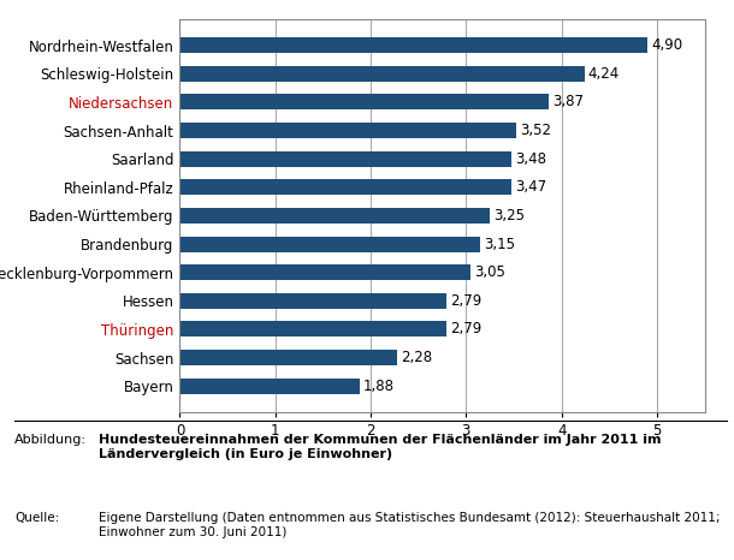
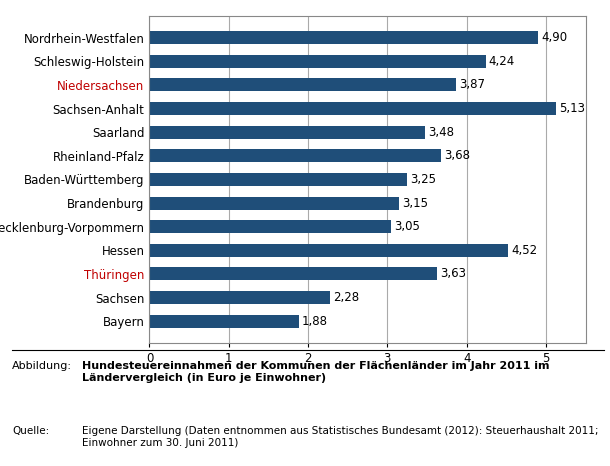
Sachsen-Anhalt: 3,52 -> 5,13
Rheinland-Pfalz: 3,47 -> 3,68
Hessen: 2,79 -> 4,52
Thüringen: 2,79 -> 3,63
